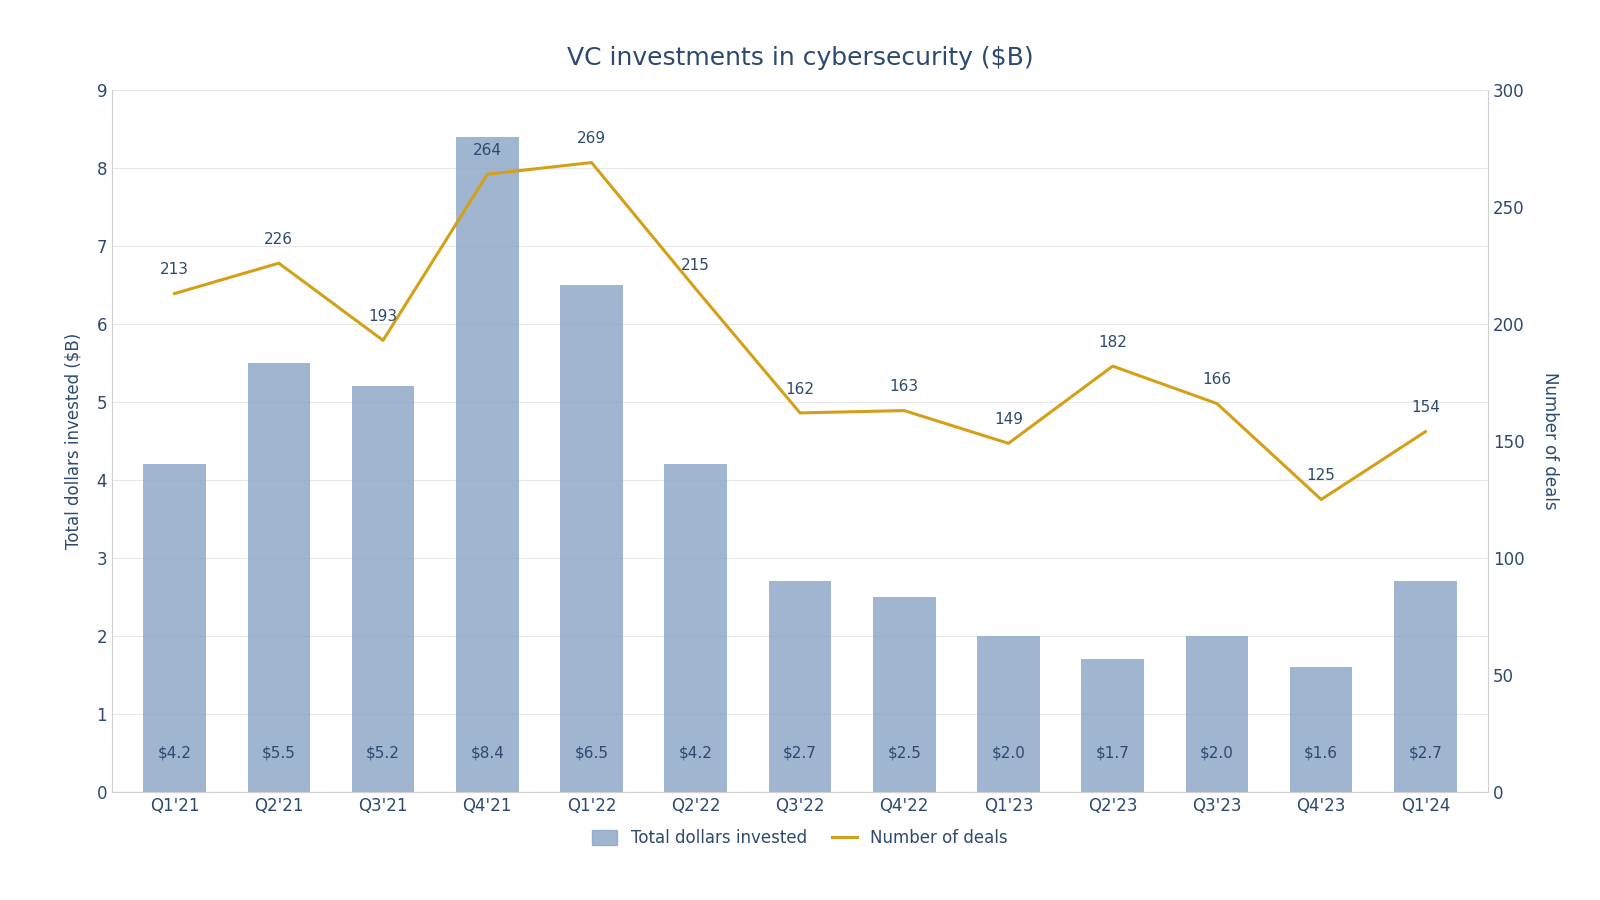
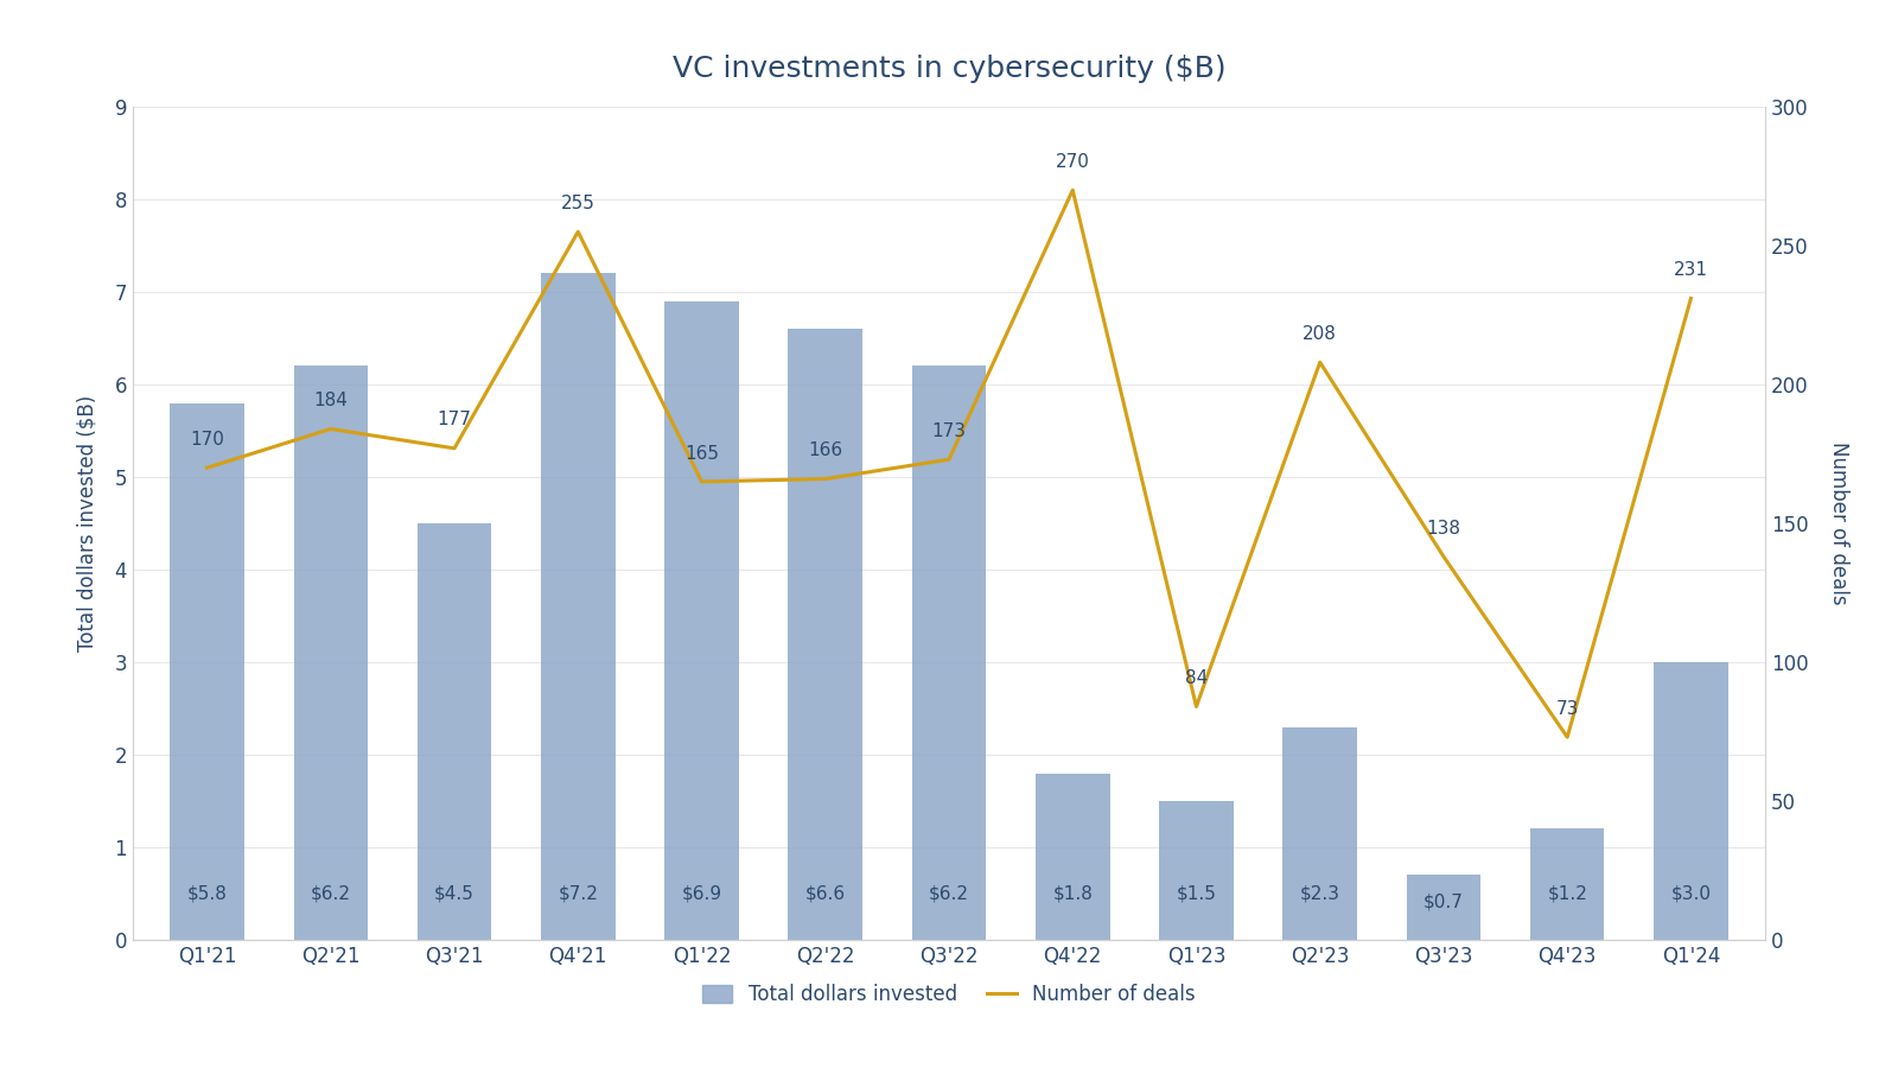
Total dollars invested/Q1'21: $4.2 -> $5.8
Number of deals/Q1'21: 213 -> 170
Total dollars invested/Q2'21: $5.5 -> $6.2
Number of deals/Q2'21: 226 -> 184
Total dollars invested/Q3'21: $5.2 -> $4.5
Number of deals/Q3'21: 193 -> 177
Total dollars invested/Q4'21: $8.4 -> $7.2
Number of deals/Q4'21: 264 -> 255
Total dollars invested/Q1'22: $6.5 -> $6.9
Number of deals/Q1'22: 269 -> 165
Total dollars invested/Q2'22: $4.2 -> $6.6
Number of deals/Q2'22: 215 -> 166
Total dollars invested/Q3'22: $2.7 -> $6.2
Number of deals/Q3'22: 162 -> 173
Total dollars invested/Q4'22: $2.5 -> $1.8
Number of deals/Q4'22: 163 -> 270
Total dollars invested/Q1'23: $2.0 -> $1.5
Number of deals/Q1'23: 149 -> 84
Total dollars invested/Q2'23: $1.7 -> $2.3
Number of deals/Q2'23: 182 -> 208
Total dollars invested/Q3'23: $2.0 -> $0.7
Number of deals/Q3'23: 166 -> 138
Total dollars invested/Q4'23: $1.6 -> $1.2
Number of deals/Q4'23: 125 -> 73
Total dollars invested/Q1'24: $2.7 -> $3.0
Number of deals/Q1'24: 154 -> 231
